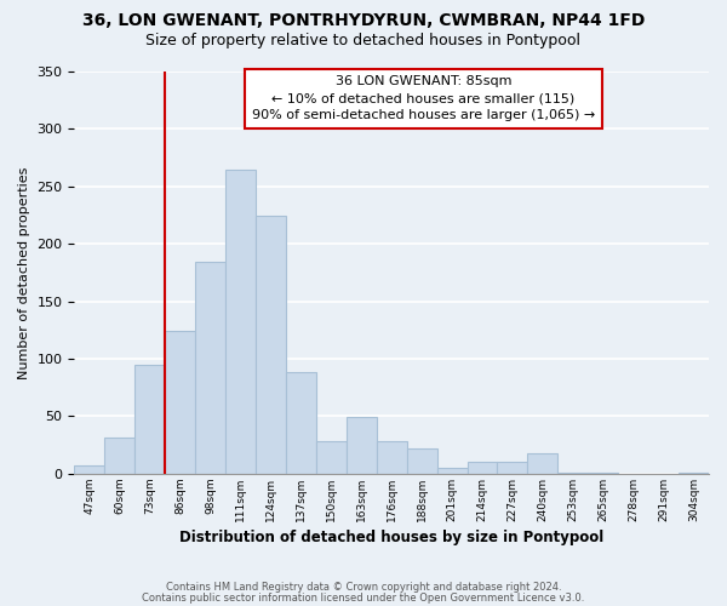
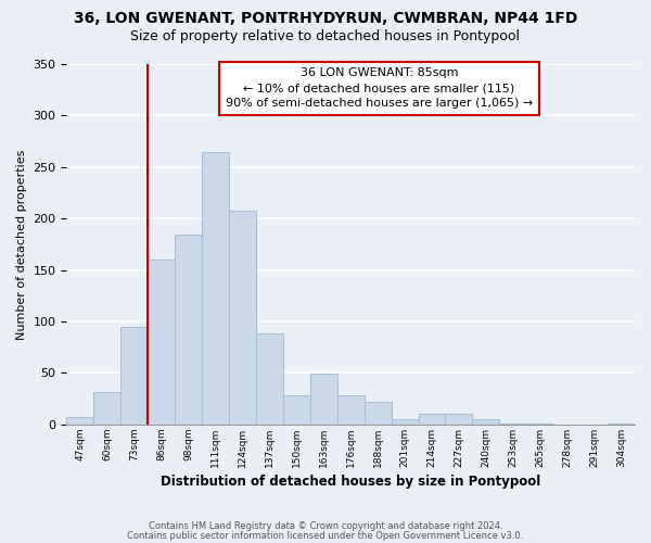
86sqm: 124 -> 160
124sqm: 224 -> 208
240sqm: 18 -> 5
